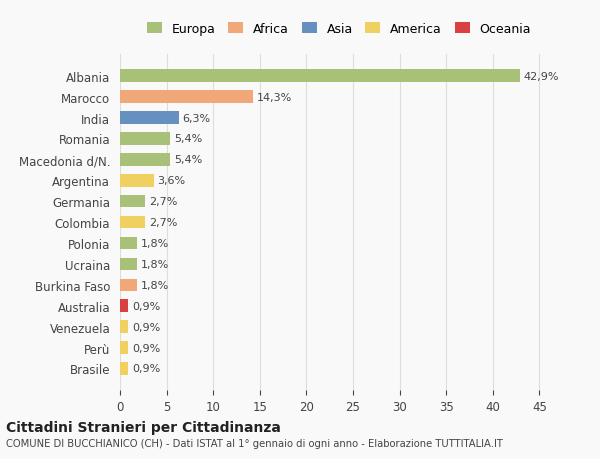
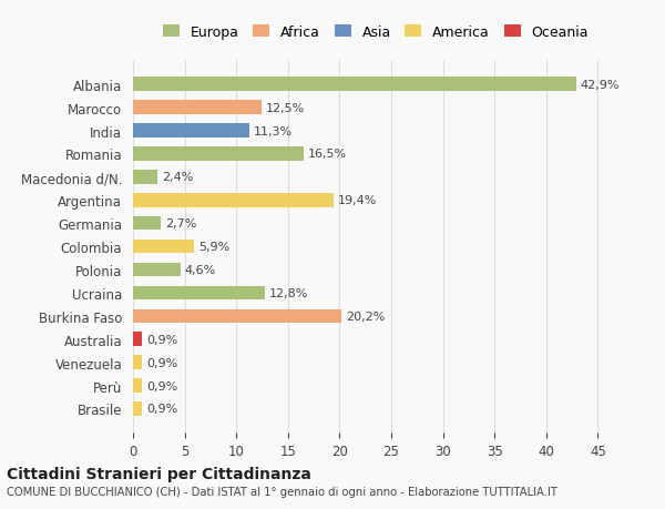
Marocco: 14,3% -> 12,5%
India: 6,3% -> 11,3%
Romania: 5,4% -> 16,5%
Macedonia d/N.: 5,4% -> 2,4%
Argentina: 3,6% -> 19,4%
Colombia: 2,7% -> 5,9%
Polonia: 1,8% -> 4,6%
Ucraina: 1,8% -> 12,8%
Burkina Faso: 1,8% -> 20,2%
